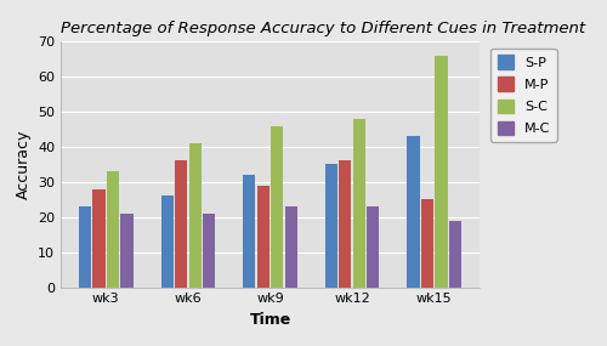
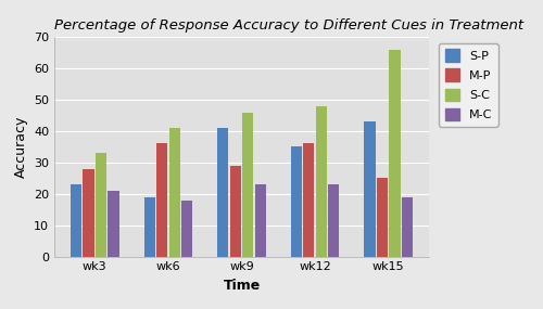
S-P/wk6: 26 -> 19
M-C/wk6: 21 -> 18
S-P/wk9: 32 -> 41
